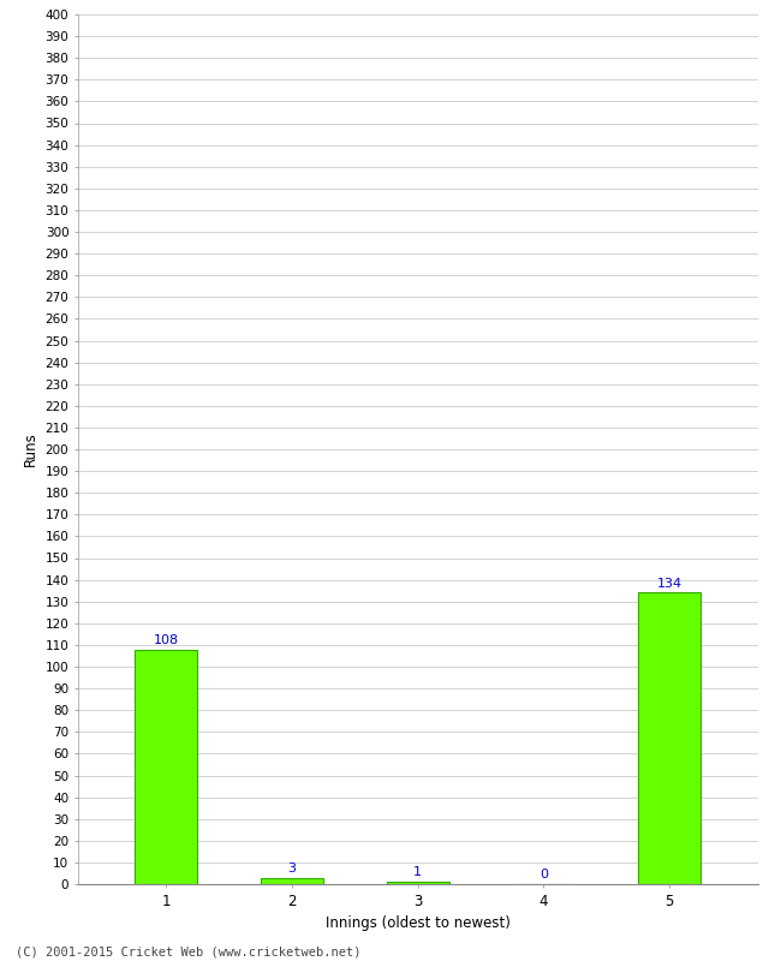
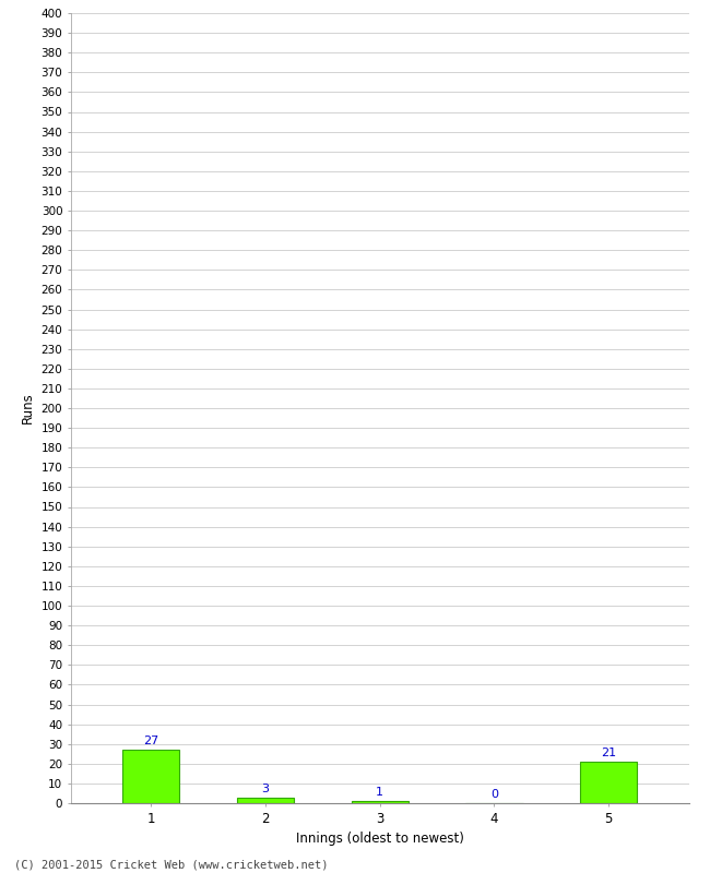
1: 108 -> 27
5: 134 -> 21
